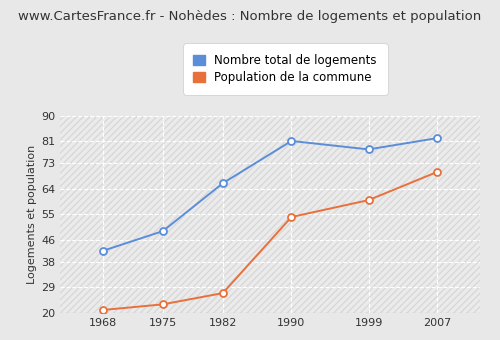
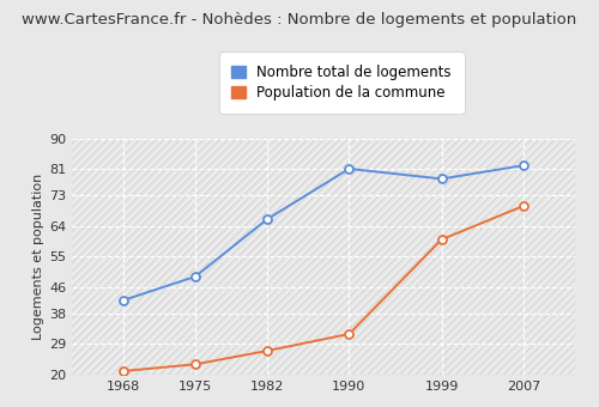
Population de la commune/1990: 54 -> 32
